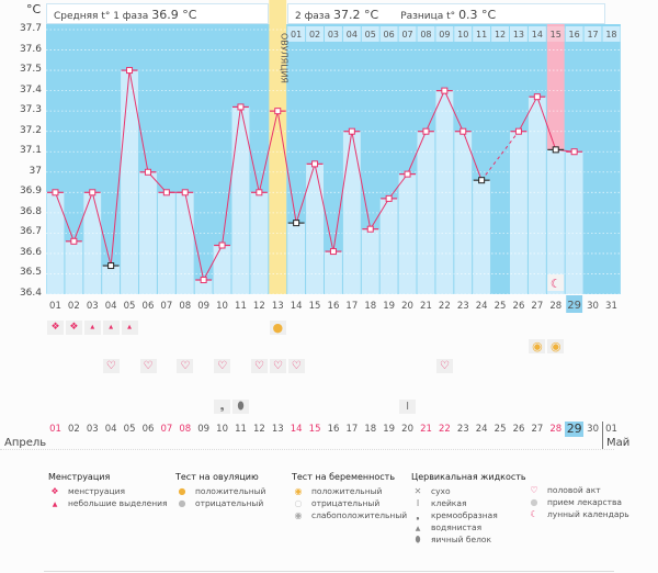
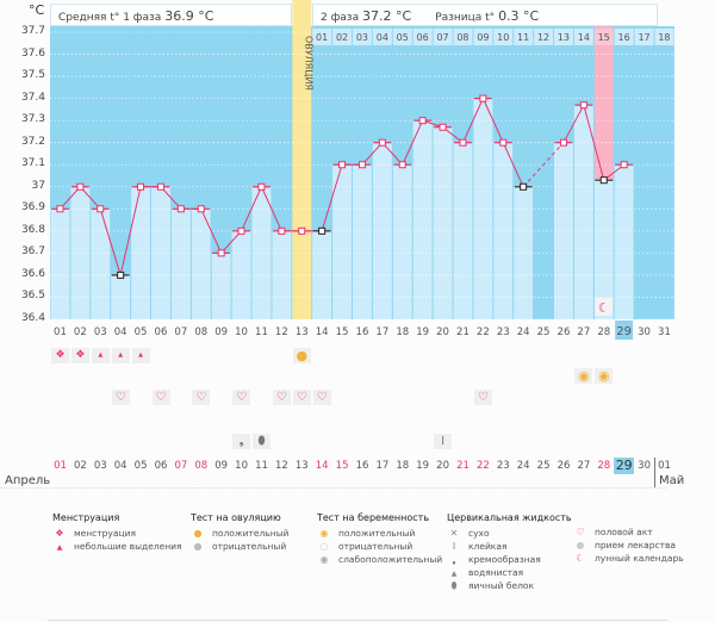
02: 36.66 -> 37.00
04: 36.54 -> 36.60
05: 37.50 -> 37.00
09: 36.47 -> 36.70
10: 36.64 -> 36.80
11: 37.32 -> 37.00
12: 36.90 -> 36.80
13: 37.30 -> 36.80
14: 36.75 -> 36.80
15: 37.04 -> 37.10
16: 36.61 -> 37.10
18: 36.72 -> 37.10
19: 36.87 -> 37.30
20: 36.99 -> 37.27
24: 36.96 -> 37.00
28: 37.11 -> 37.03
